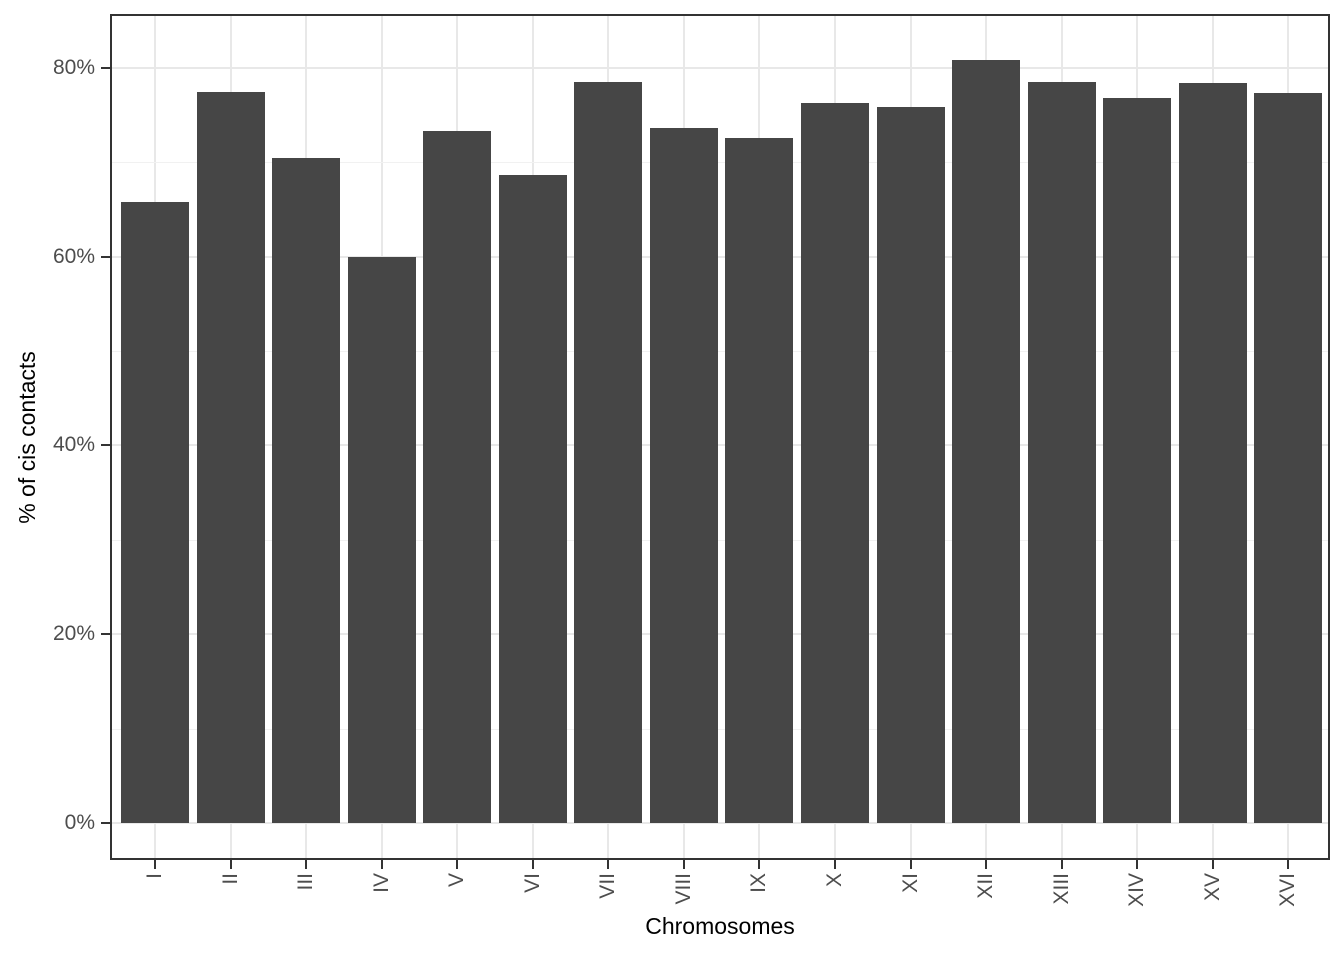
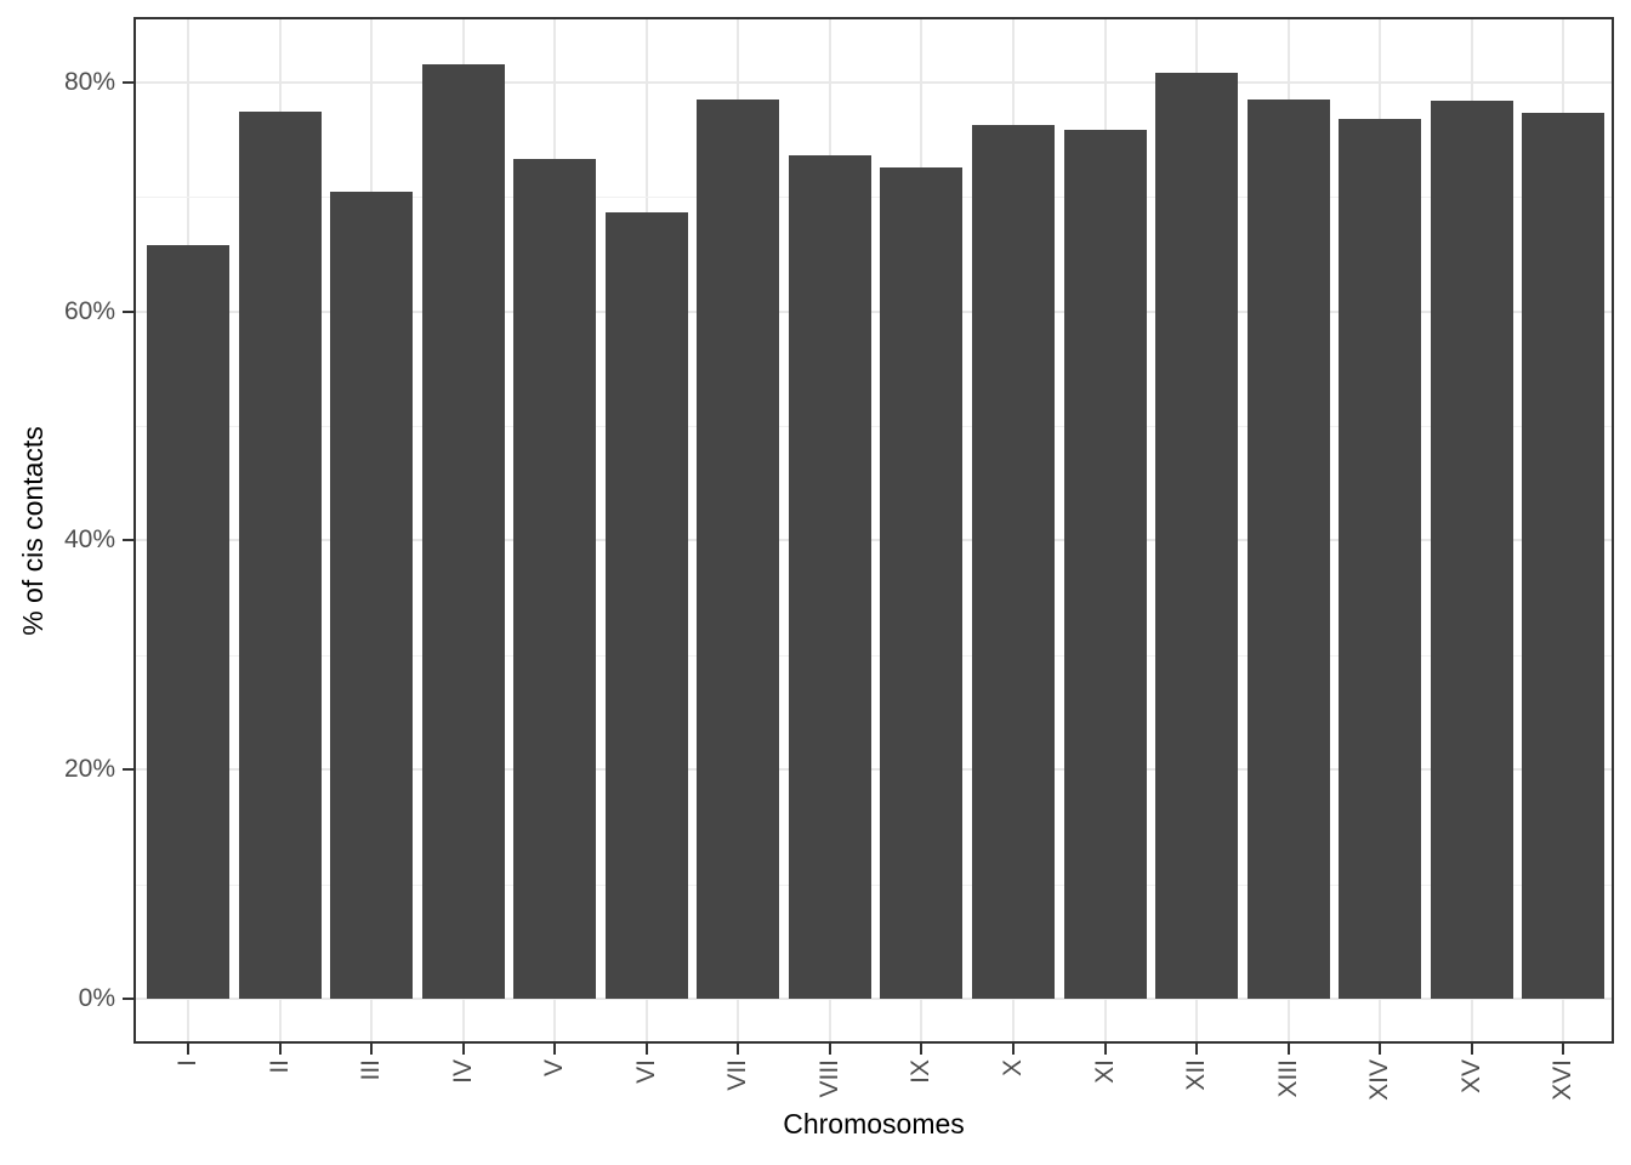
IV: 60% -> 82%
